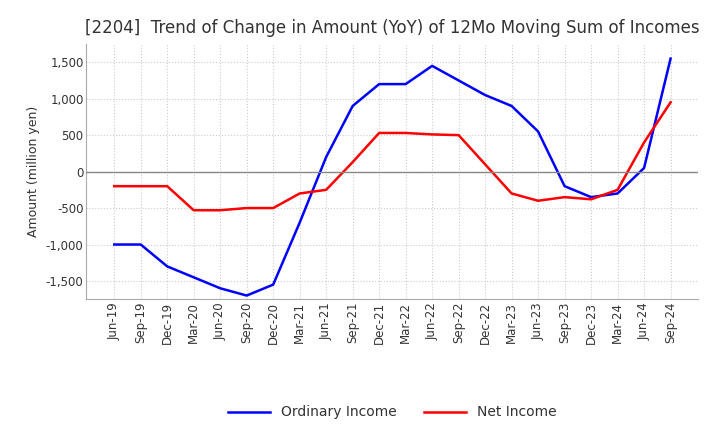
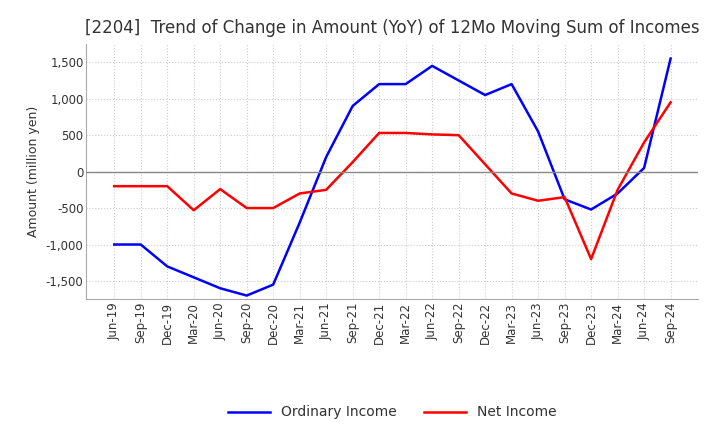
Net Income/Jun-20: -530 -> -240
Ordinary Income/Mar-23: 900 -> 1,200
Ordinary Income/Sep-23: -200 -> -380
Ordinary Income/Dec-23: -350 -> -520
Net Income/Dec-23: -380 -> -1,200
